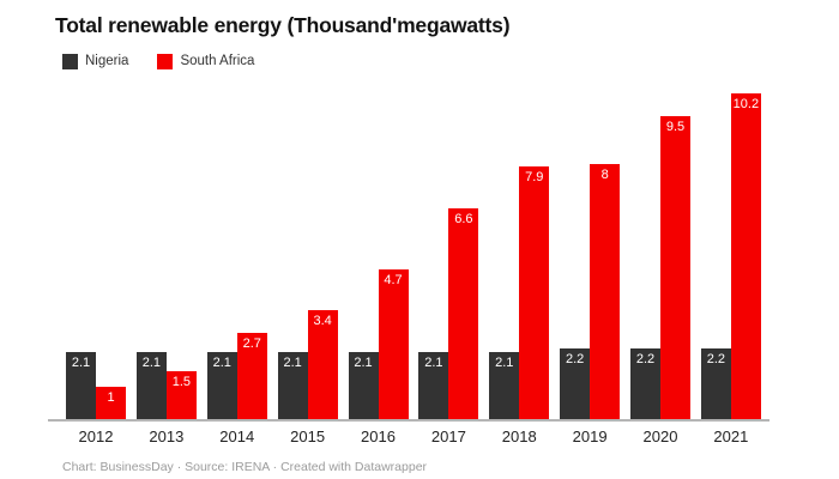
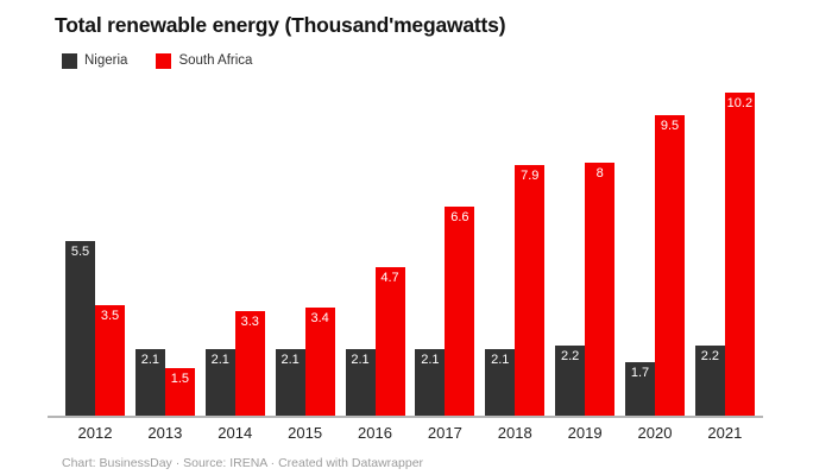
Nigeria/2012: 2.1 -> 5.5
South Africa/2012: 1 -> 3.5
South Africa/2014: 2.7 -> 3.3
Nigeria/2020: 2.2 -> 1.7
